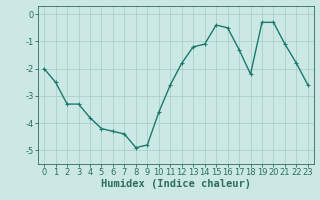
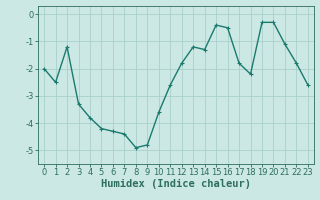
2: -3.3 -> -1.2
14: -1.1 -> -1.3
17: -1.3 -> -1.8
